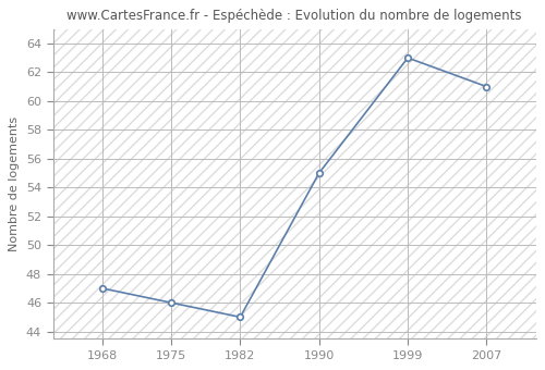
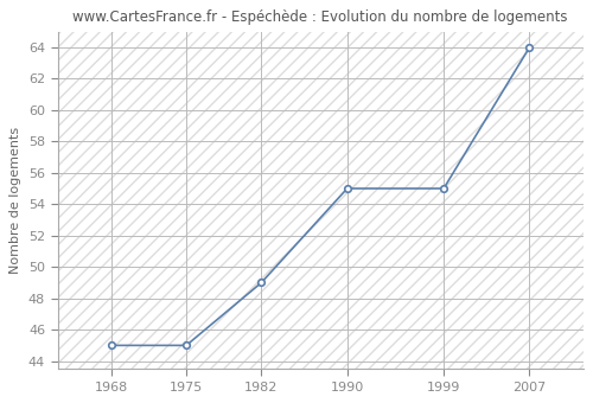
1968: 47 -> 45
1975: 46 -> 45
1982: 45 -> 49
1999: 63 -> 55
2007: 61 -> 64
